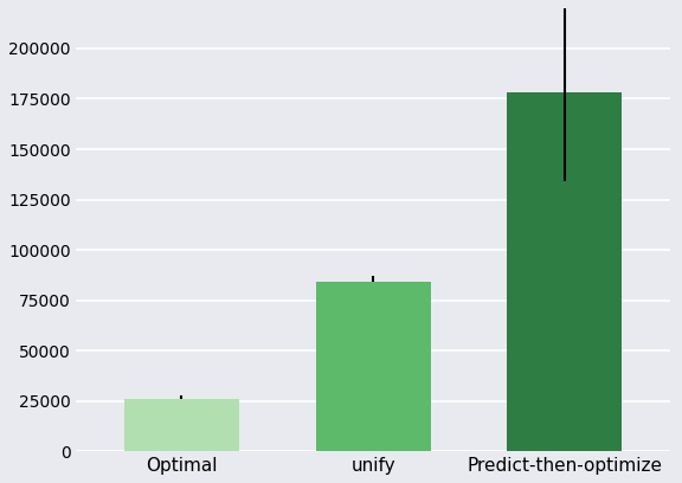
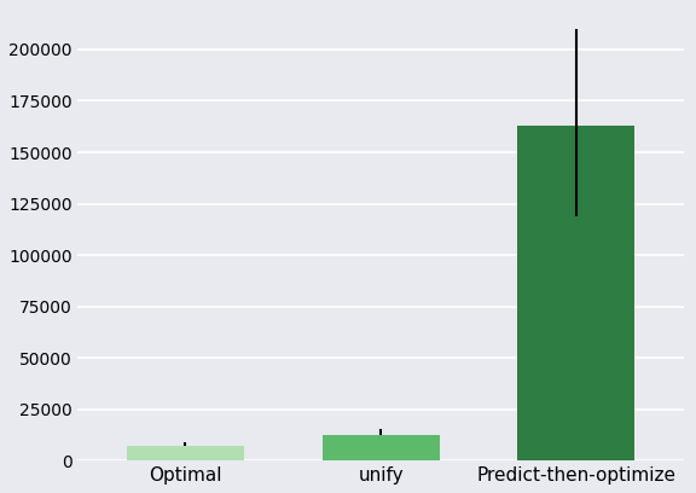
Optimal: 26000 -> 7000
unify: 84000 -> 12000
Predict-then-optimize: 178000 -> 163000
